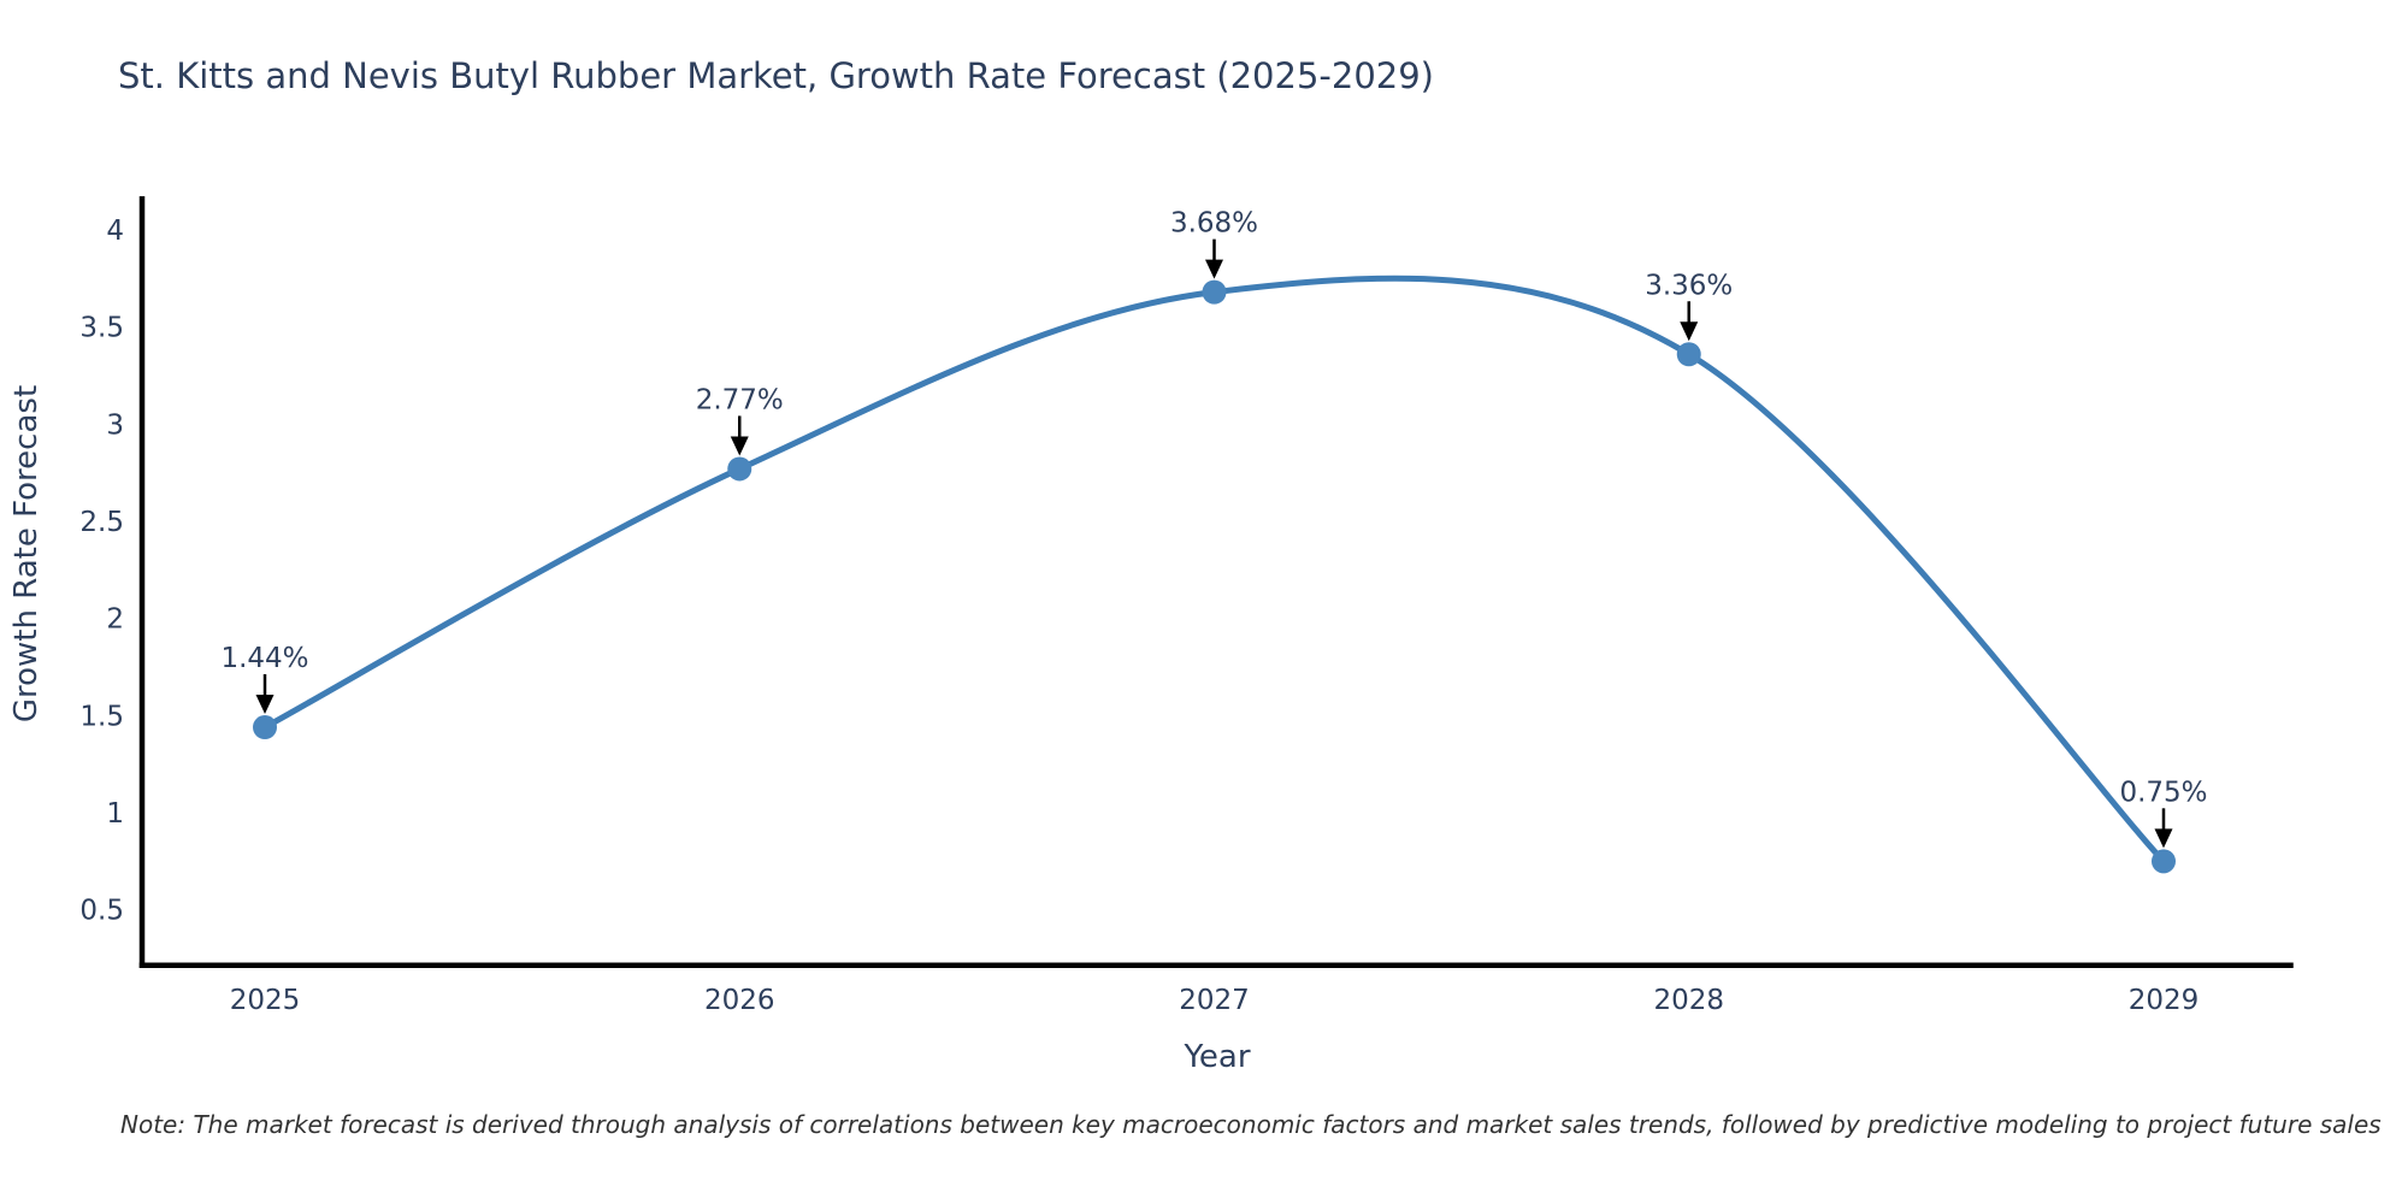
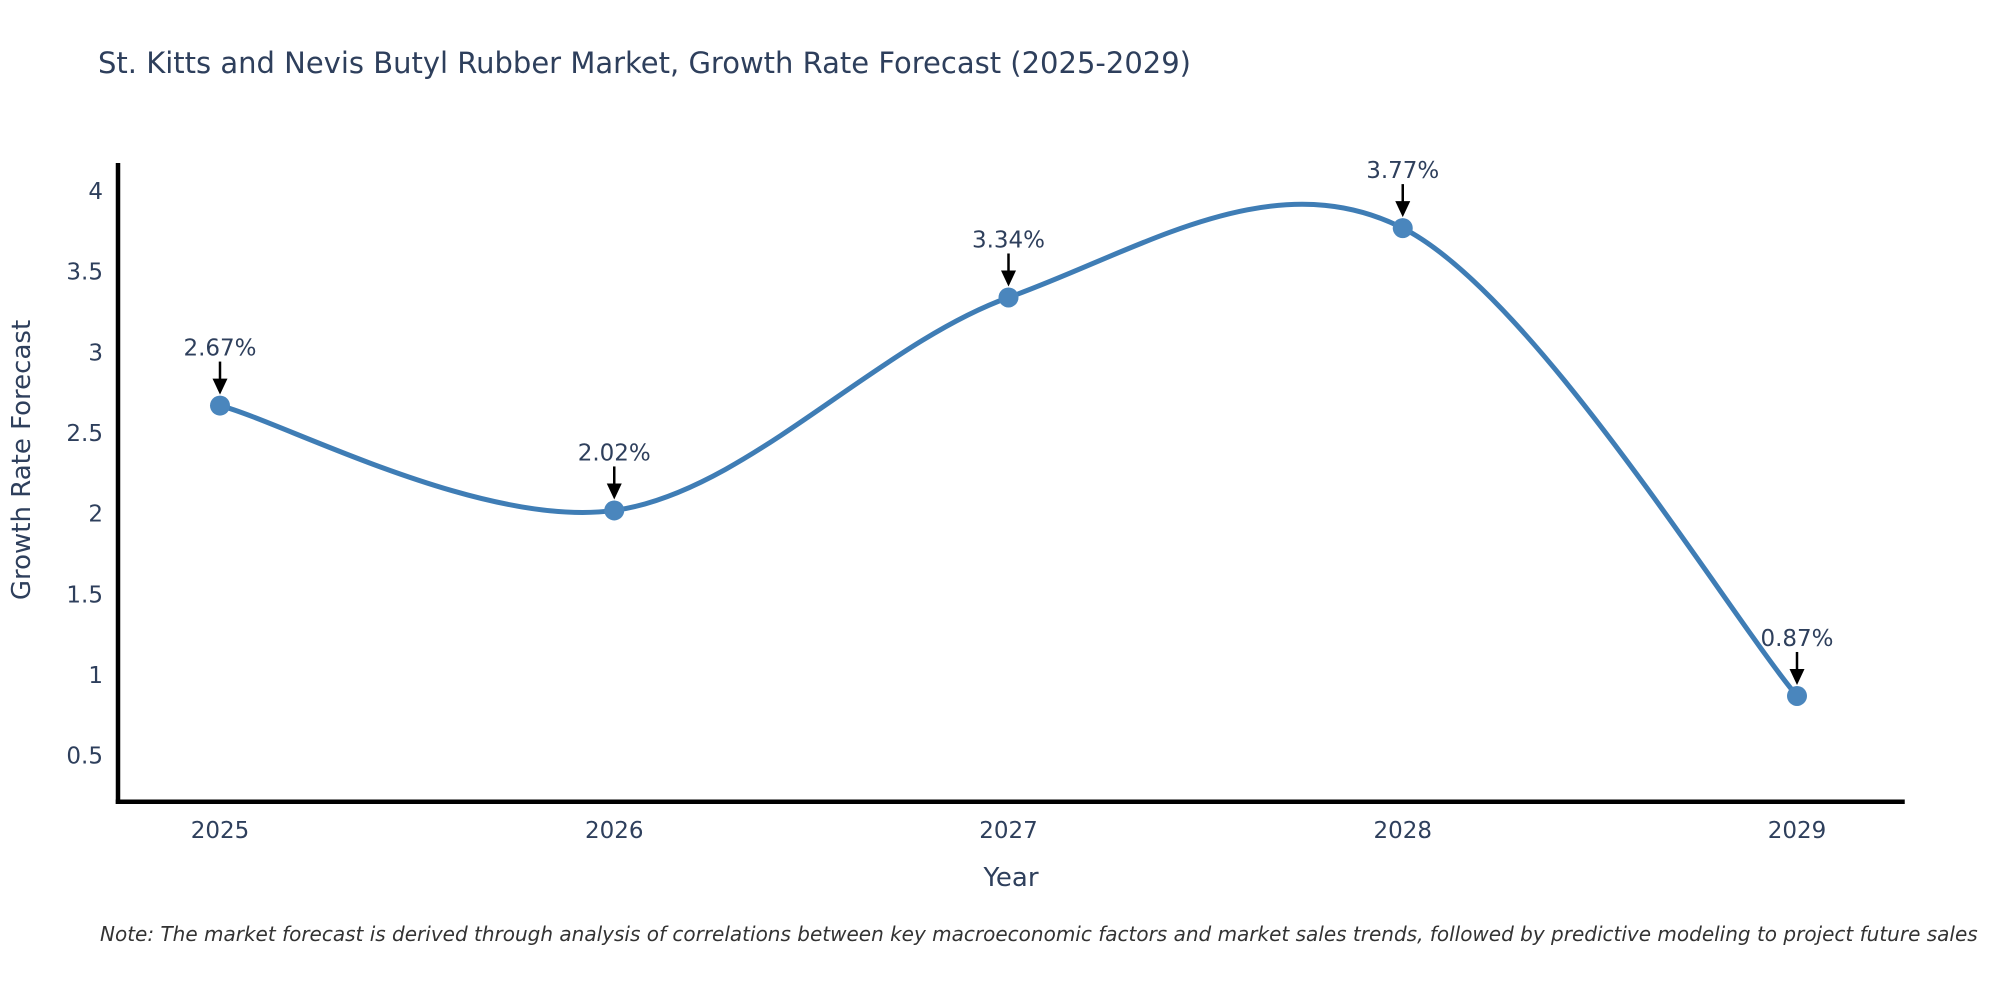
2025: 1.44% -> 2.67%
2026: 2.77% -> 2.02%
2027: 3.68% -> 3.34%
2028: 3.36% -> 3.77%
2029: 0.75% -> 0.87%
